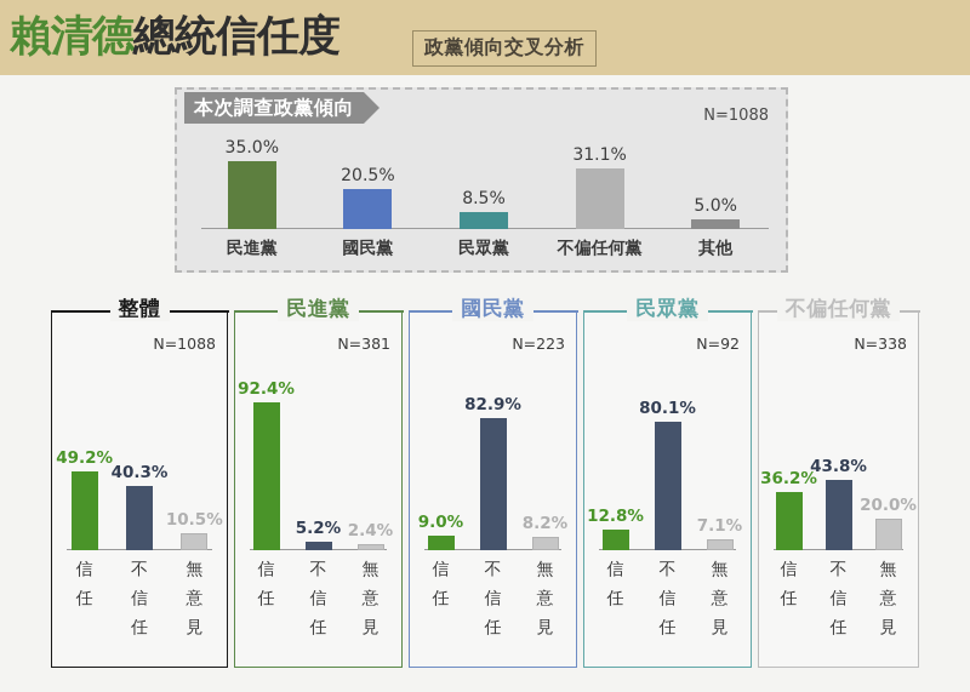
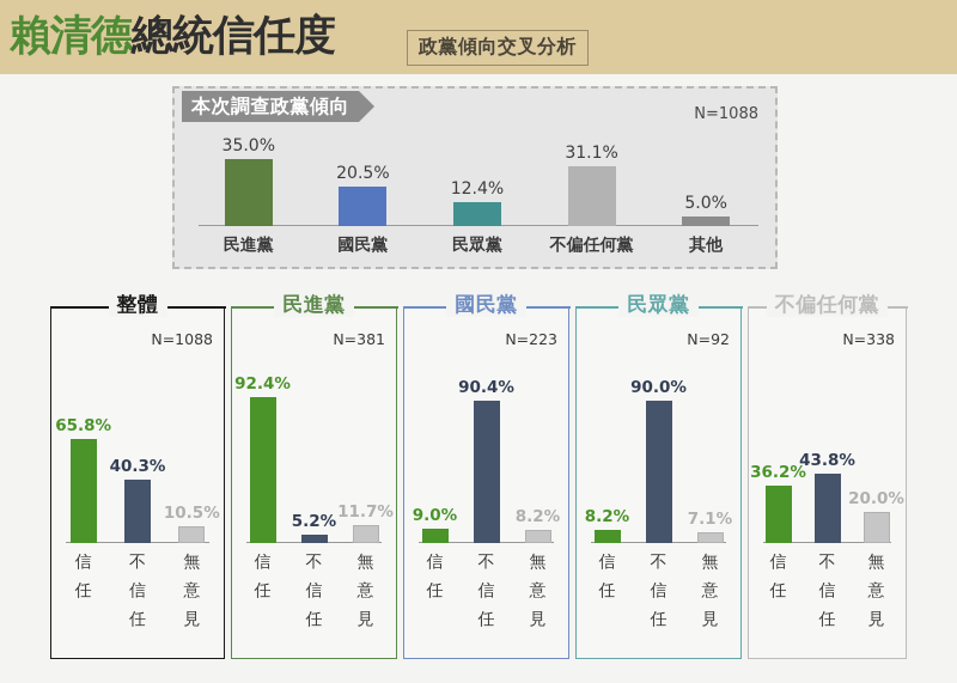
本次調查政黨傾向/民眾黨: 8.5% -> 12.4%
整體/信任: 49.2% -> 65.8%
民進黨/無意見: 2.4% -> 11.7%
國民黨/不信任: 82.9% -> 90.4%
民眾黨/信任: 12.8% -> 8.2%
民眾黨/不信任: 80.1% -> 90.0%
